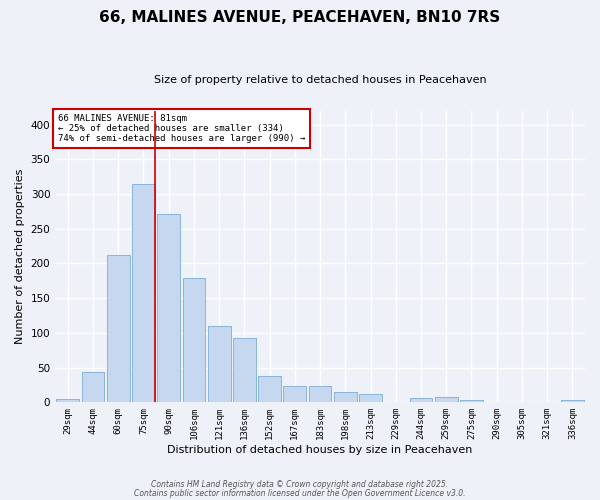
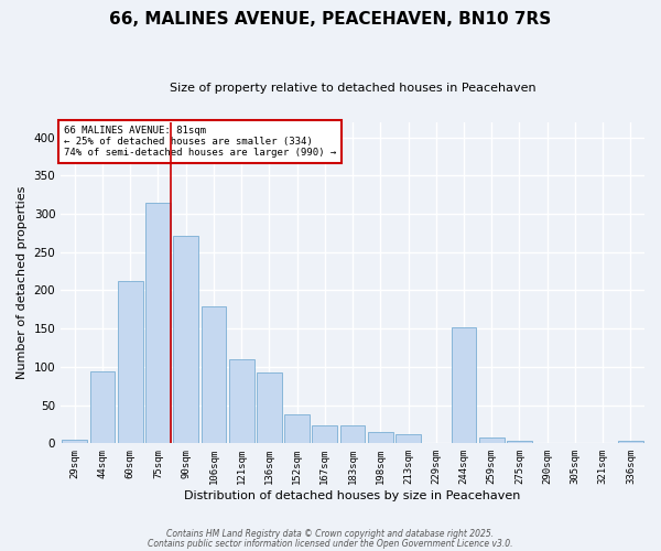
44sqm: 44 -> 94
244sqm: 6 -> 152
